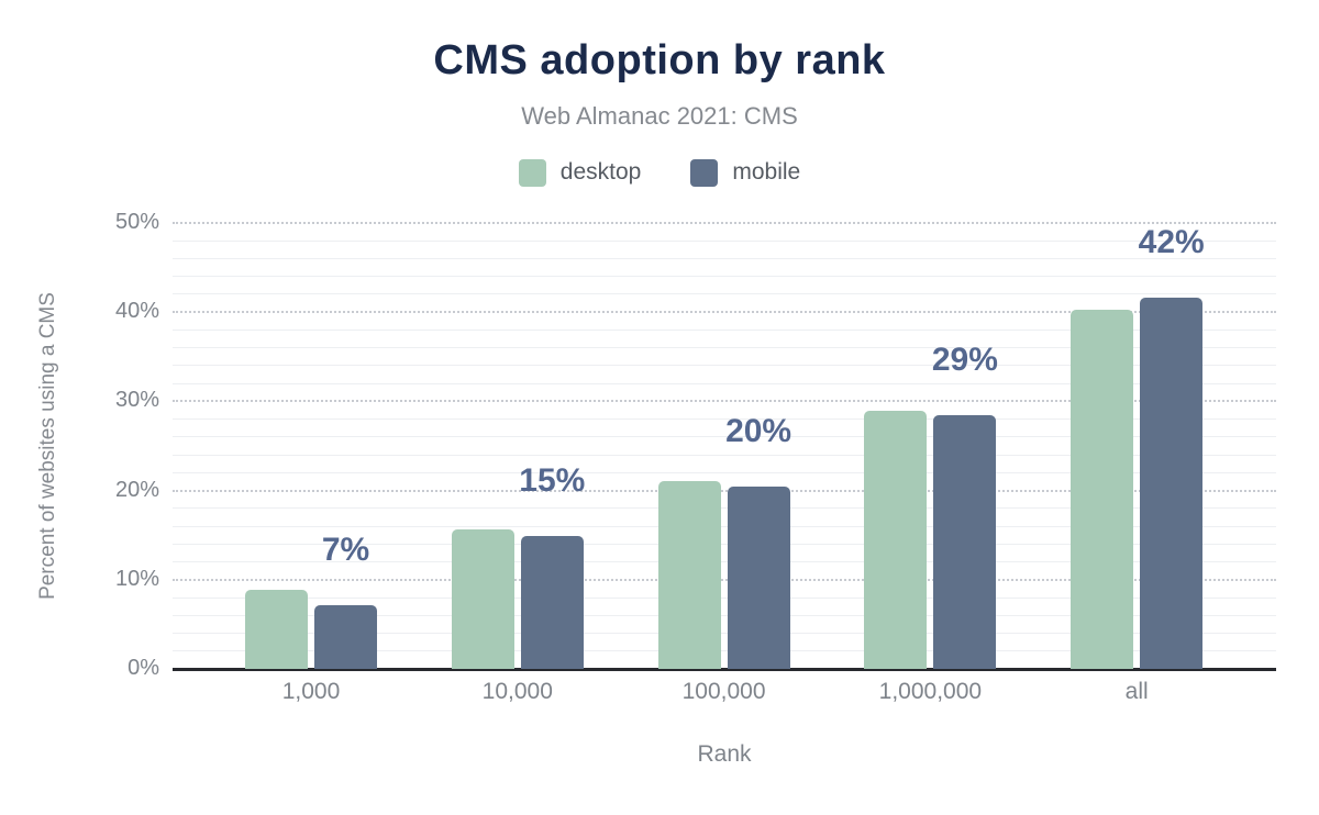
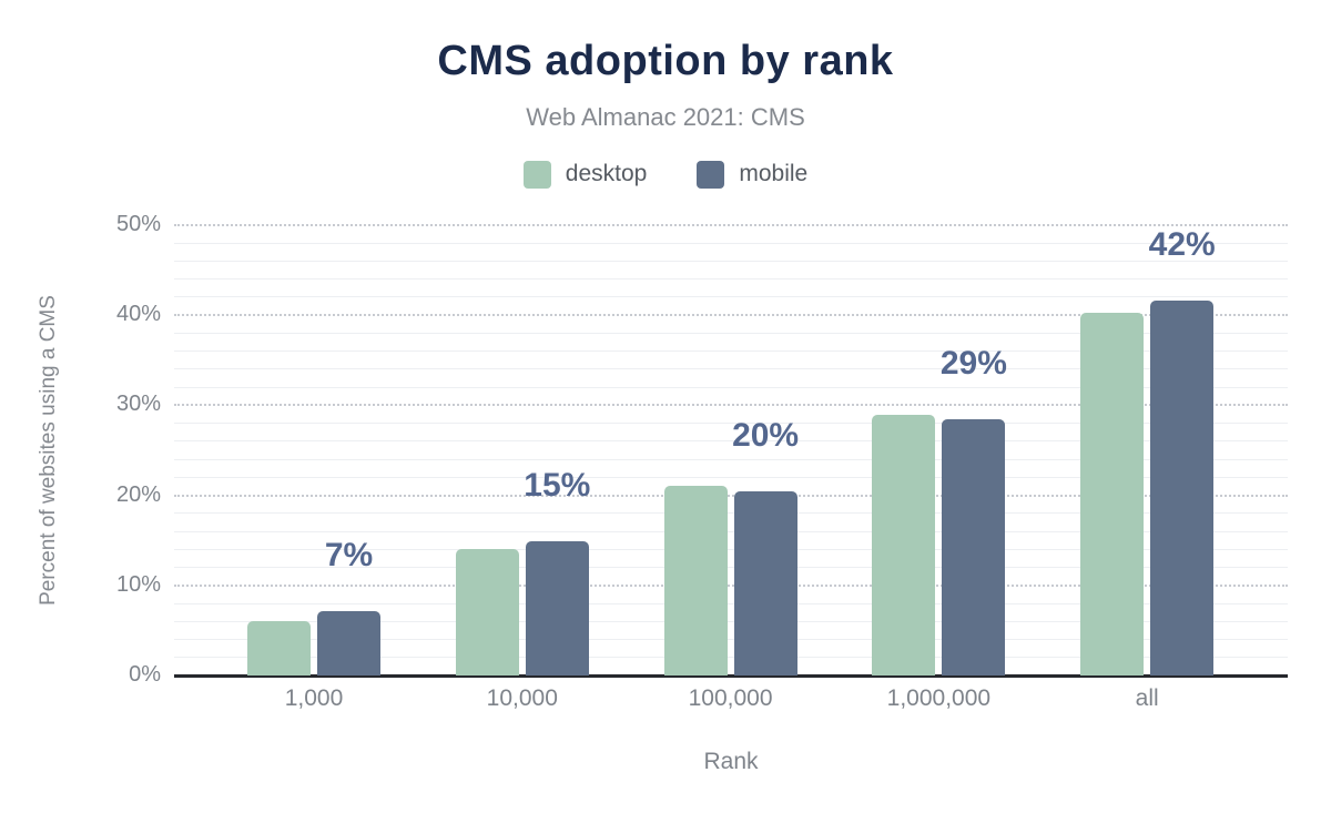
desktop/1,000: 9% -> 6%
desktop/10,000: 16% -> 14%
